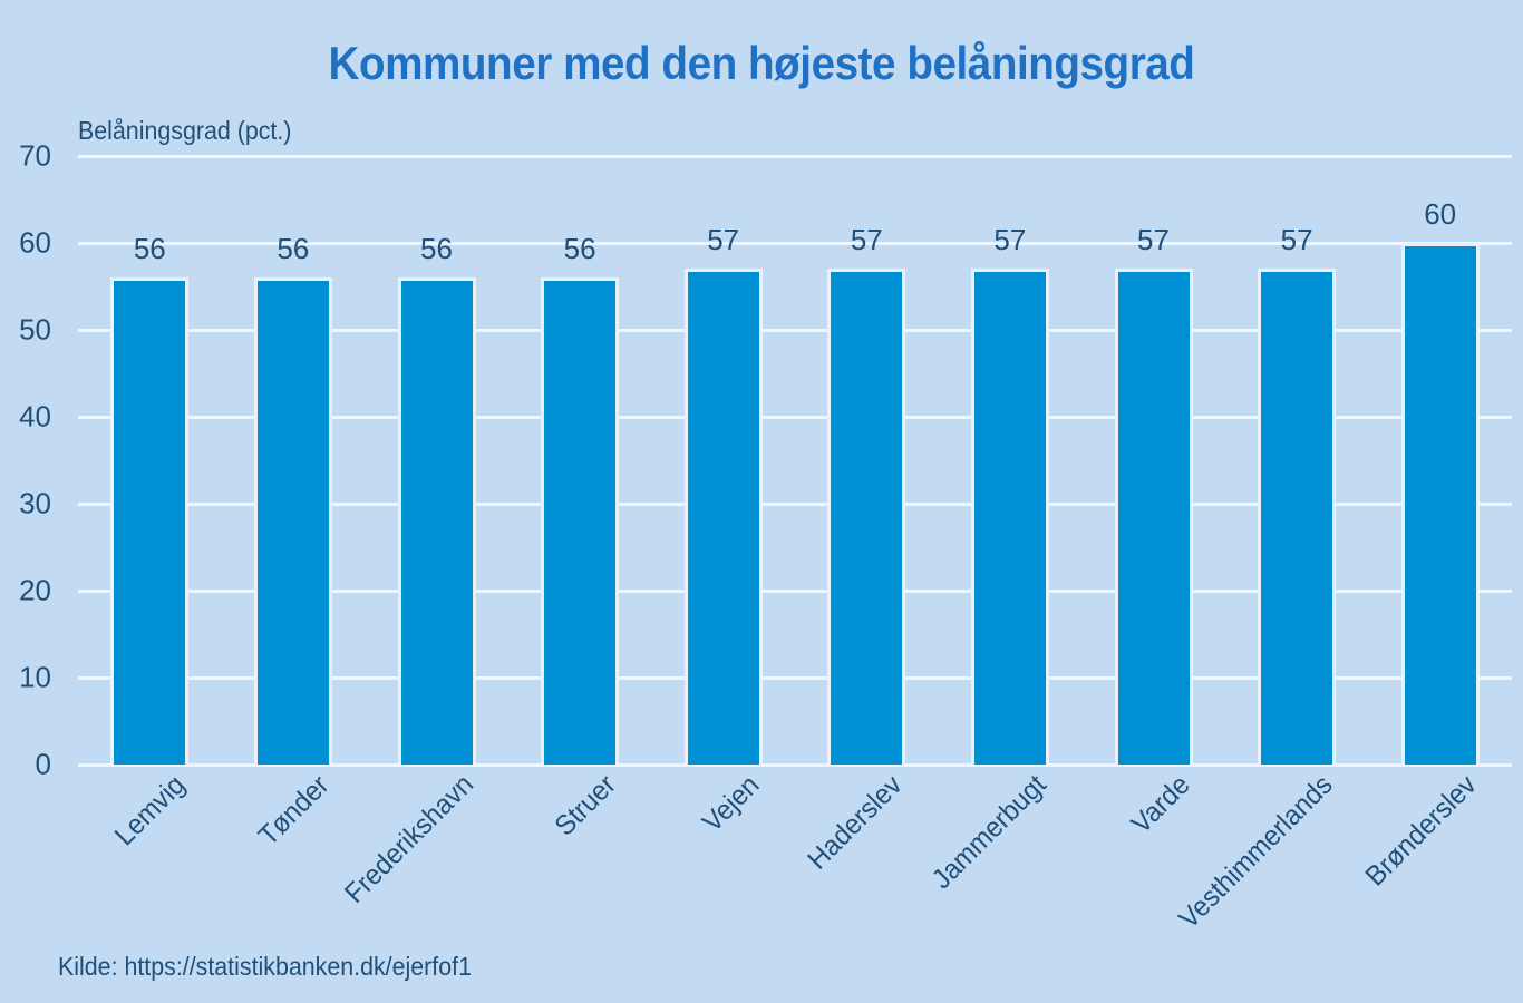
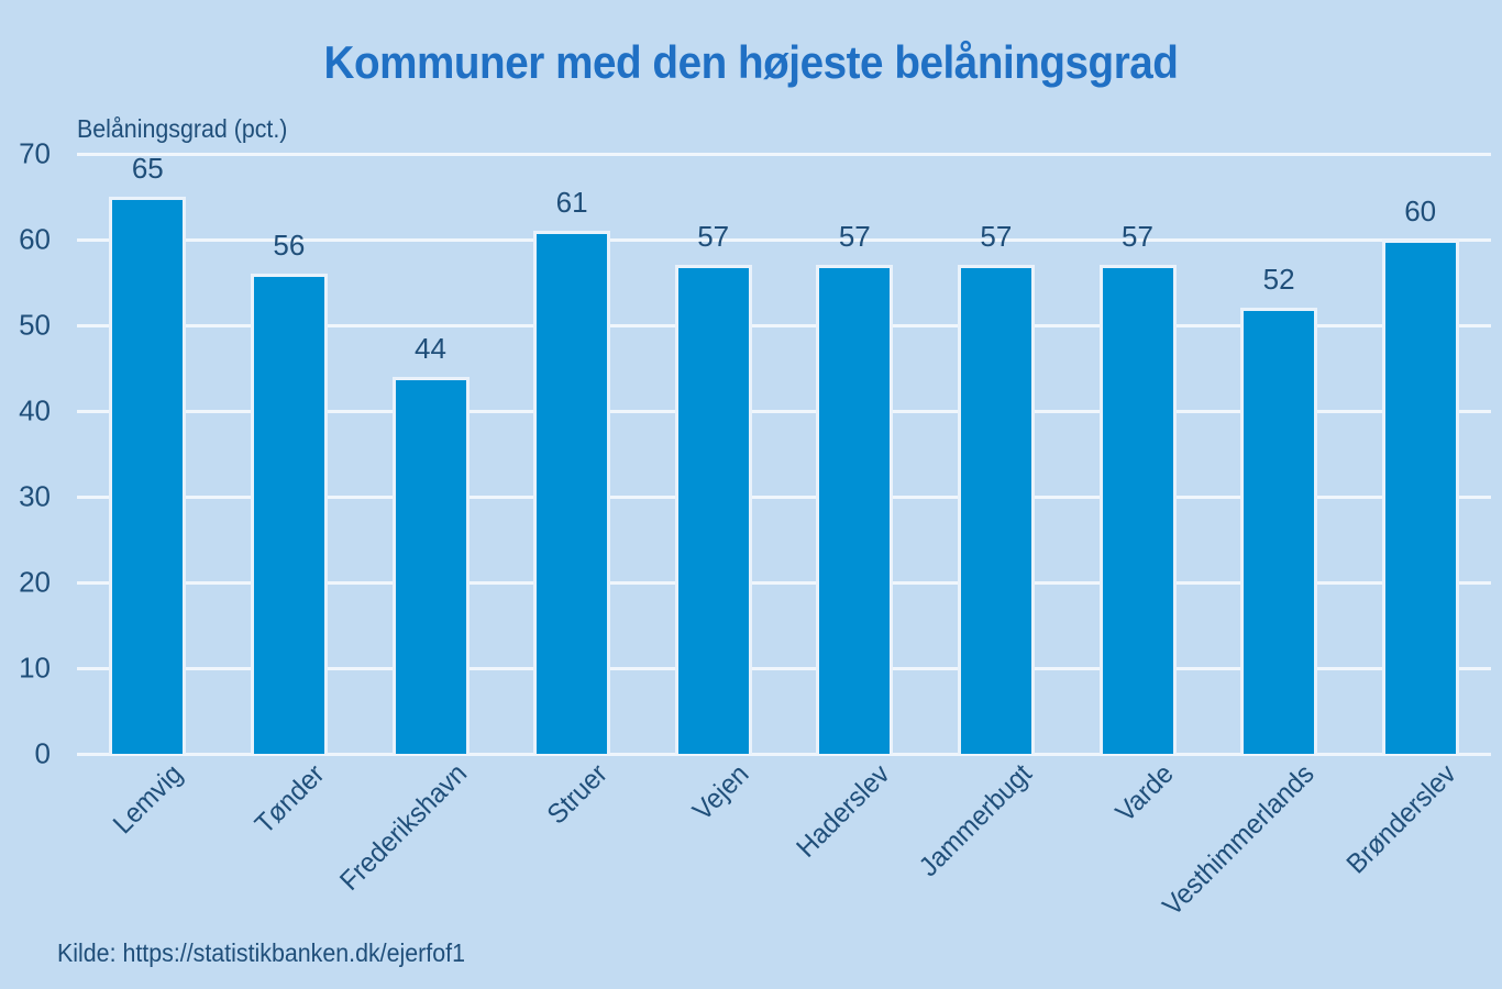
Lemvig: 56 -> 65
Frederikshavn: 56 -> 44
Struer: 56 -> 61
Vesthimmerlands: 57 -> 52
